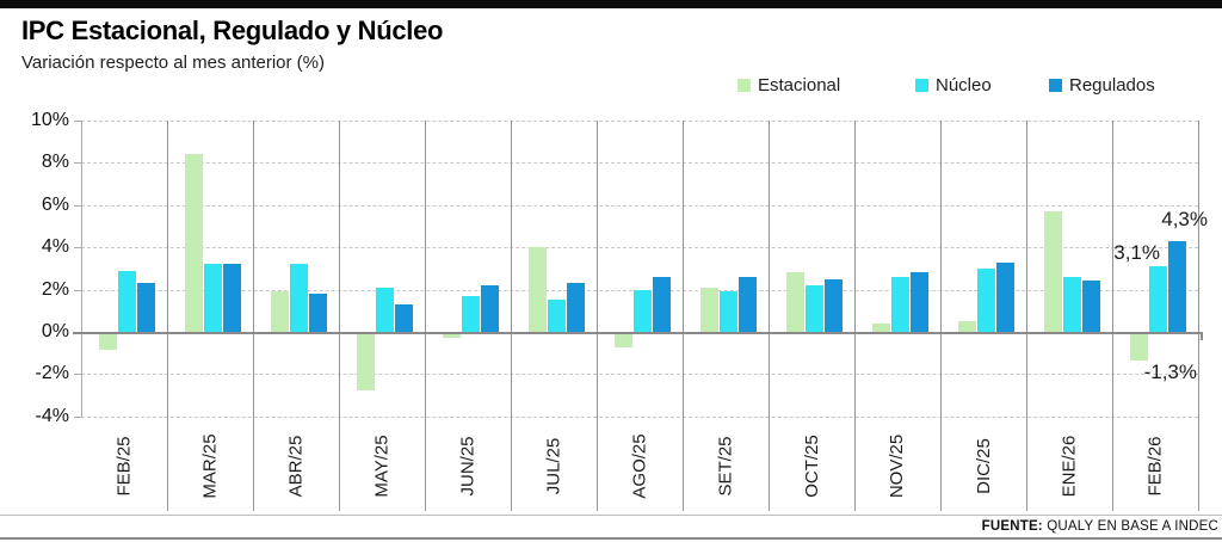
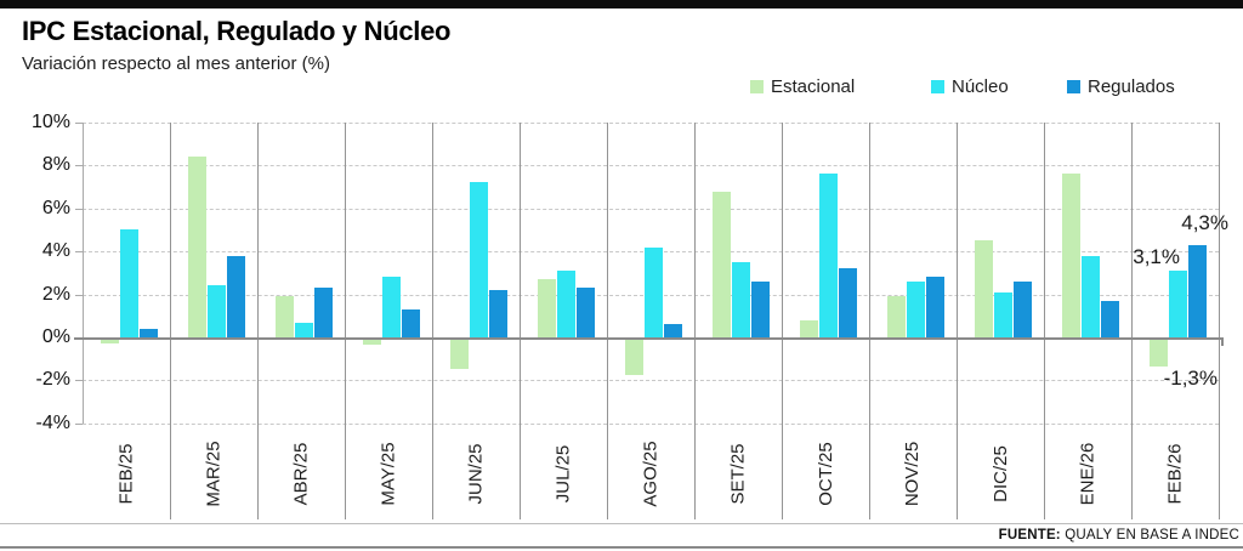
Estacional/FEB/25: -0.8% -> -0.2%
Núcleo/FEB/25: 2.9% -> 5.0%
Regulados/FEB/25: 2.3% -> 0.4%
Núcleo/MAR/25: 3.2% -> 2.4%
Regulados/MAR/25: 3.2% -> 3.8%
Núcleo/ABR/25: 3.2% -> 0.7%
Regulados/ABR/25: 1.8% -> 2.3%
Estacional/MAY/25: -2.7% -> -0.3%
Núcleo/MAY/25: 2.1% -> 2.8%
Estacional/JUN/25: -0.2% -> -1.4%
Núcleo/JUN/25: 1.7% -> 7.2%
Estacional/JUL/25: 4.0% -> 2.7%
Núcleo/JUL/25: 1.5% -> 3.1%
Estacional/AGO/25: -0.7% -> -1.7%
Núcleo/AGO/25: 2.0% -> 4.2%
Regulados/AGO/25: 2.6% -> 0.6%
Estacional/SET/25: 2.1% -> 6.8%
Núcleo/SET/25: 1.9% -> 3.5%
Estacional/OCT/25: 2.8% -> 0.8%
Núcleo/OCT/25: 2.2% -> 7.6%
Regulados/OCT/25: 2.5% -> 3.2%
Estacional/NOV/25: 0.4% -> 1.9%
Estacional/DIC/25: 0.5% -> 4.5%
Núcleo/DIC/25: 3.0% -> 2.1%
Regulados/DIC/25: 3.3% -> 2.6%
Estacional/ENE/26: 5.7% -> 7.6%
Núcleo/ENE/26: 2.6% -> 3.8%
Regulados/ENE/26: 2.4% -> 1.7%
